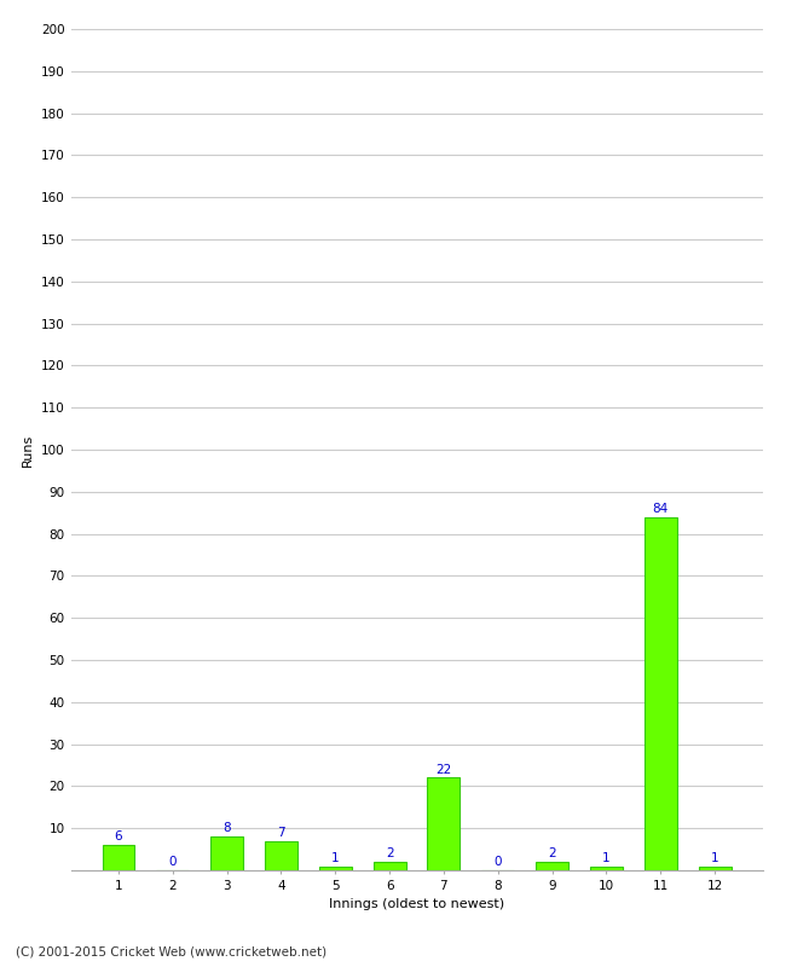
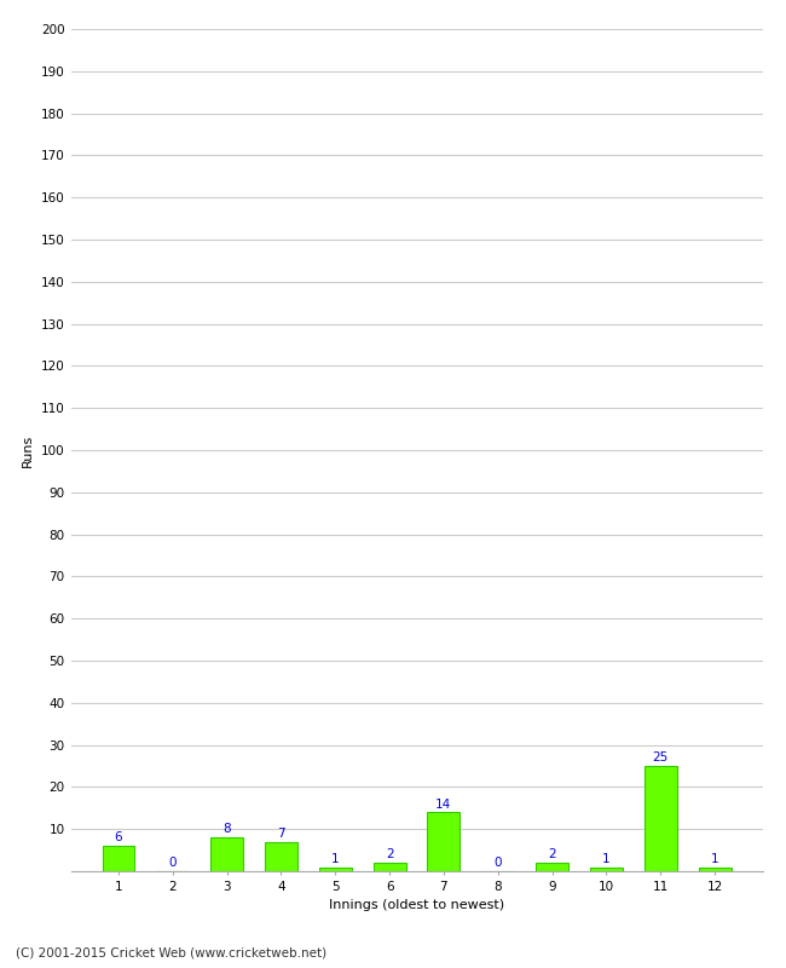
7: 22 -> 14
11: 84 -> 25
